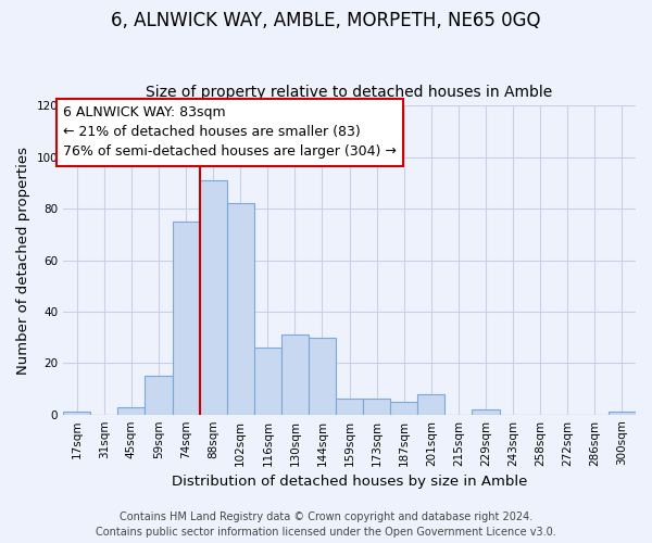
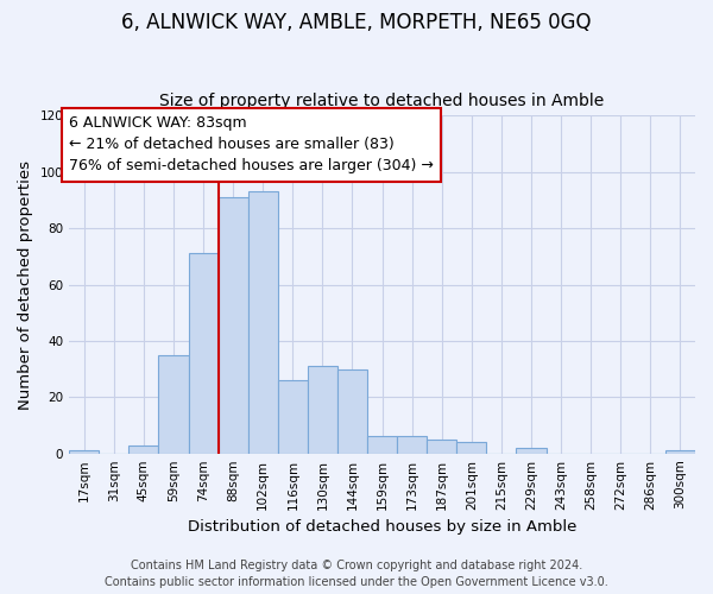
59sqm: 15 -> 35
74sqm: 75 -> 71
102sqm: 82 -> 93
201sqm: 8 -> 4
